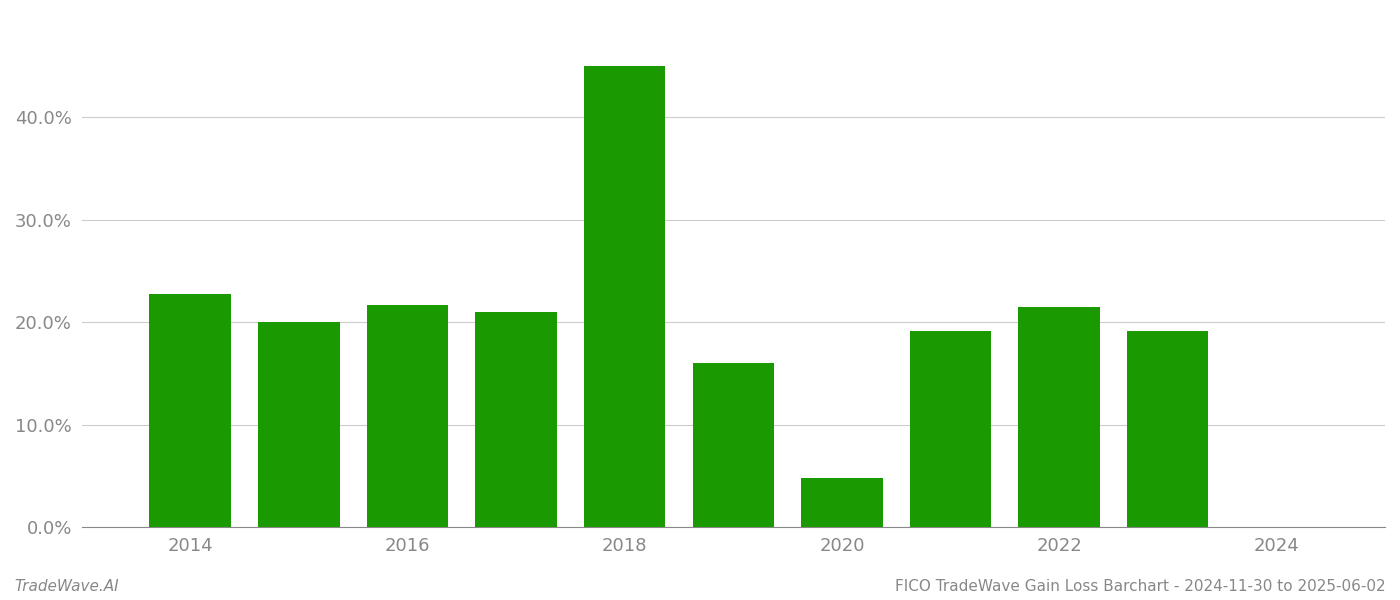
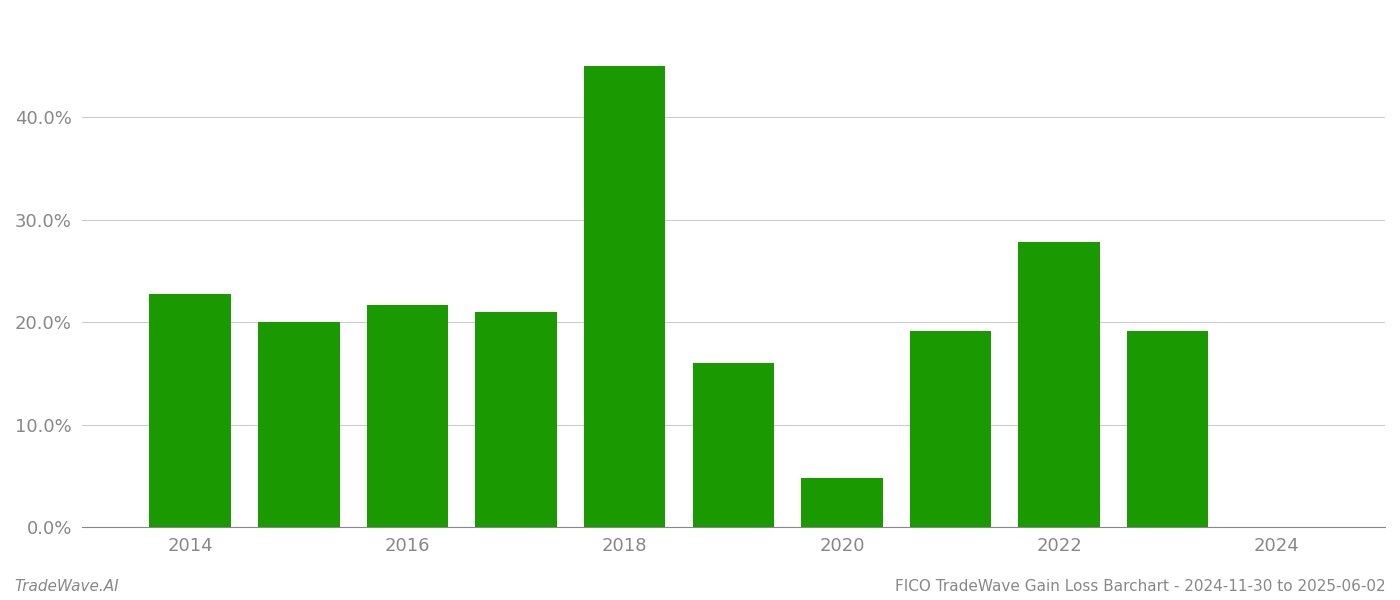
2022: 21.5% -> 27.8%
